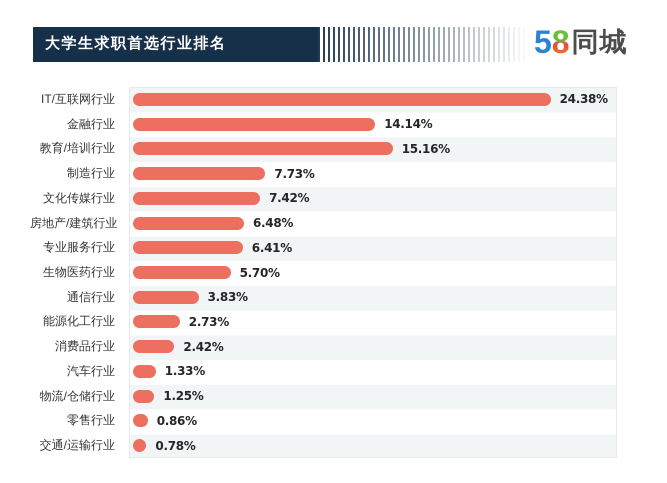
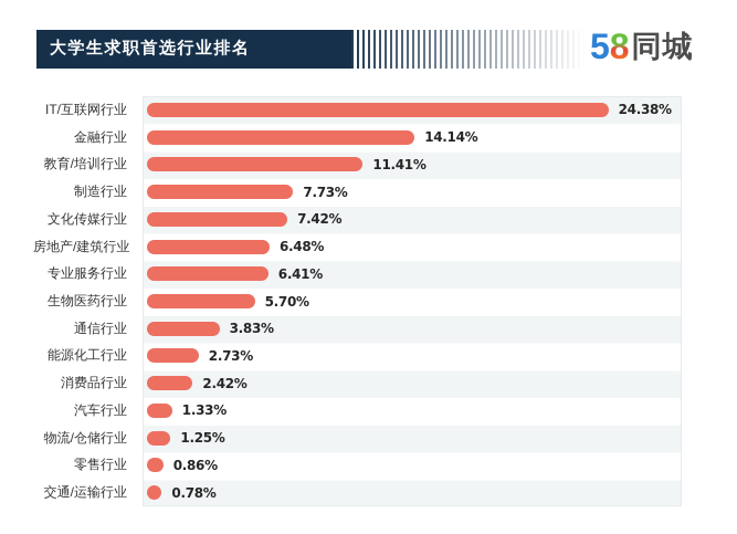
教育/培训行业: 15.16% -> 11.41%
